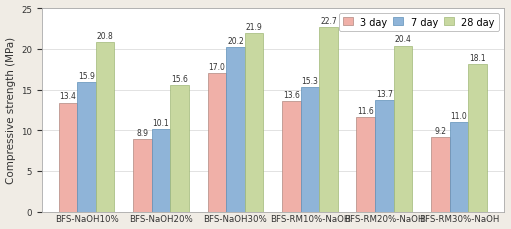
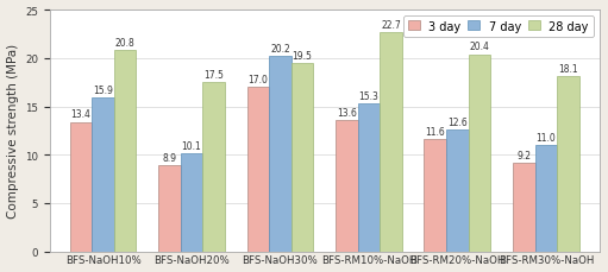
28 day/BFS-NaOH20%: 15.6 -> 17.5
28 day/BFS-NaOH30%: 21.9 -> 19.5
7 day/BFS-RM20%-NaOH: 13.7 -> 12.6
